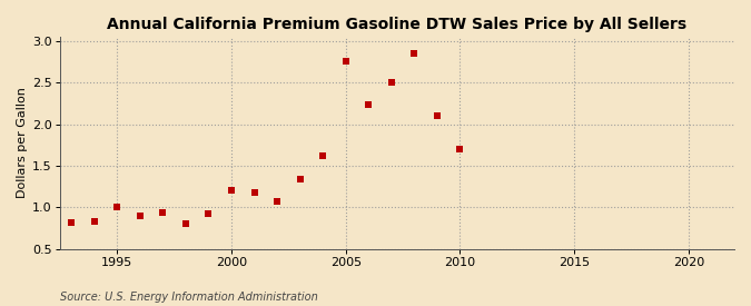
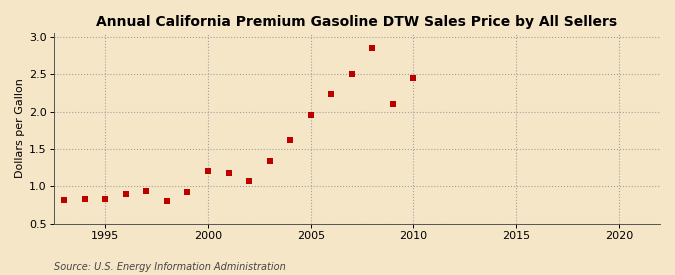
1995: 1.00 -> 0.83
2005: 2.76 -> 1.95
2010: 1.70 -> 2.45
